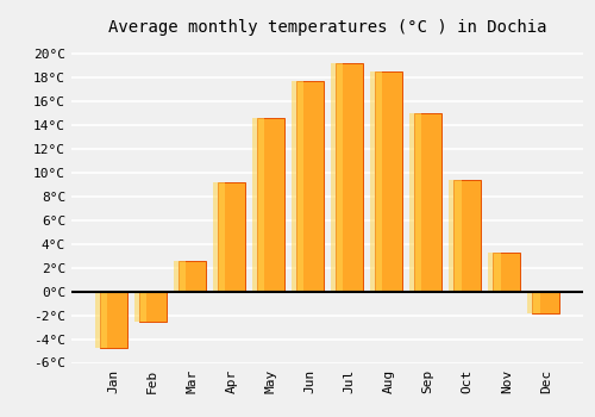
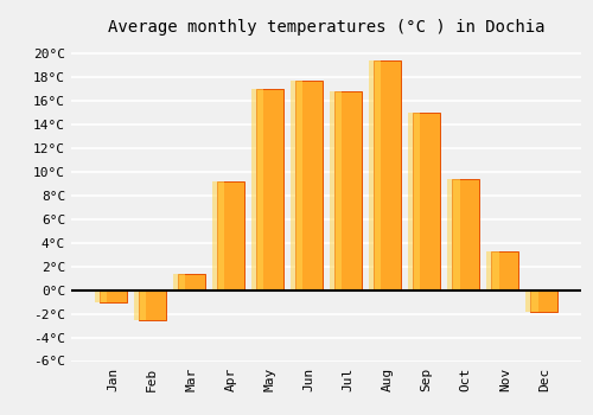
Jan: -4.7°C -> -1.0°C
Mar: 2.6°C -> 1.4°C
May: 14.6°C -> 17.0°C
Jul: 19.2°C -> 16.8°C
Aug: 18.5°C -> 19.4°C
